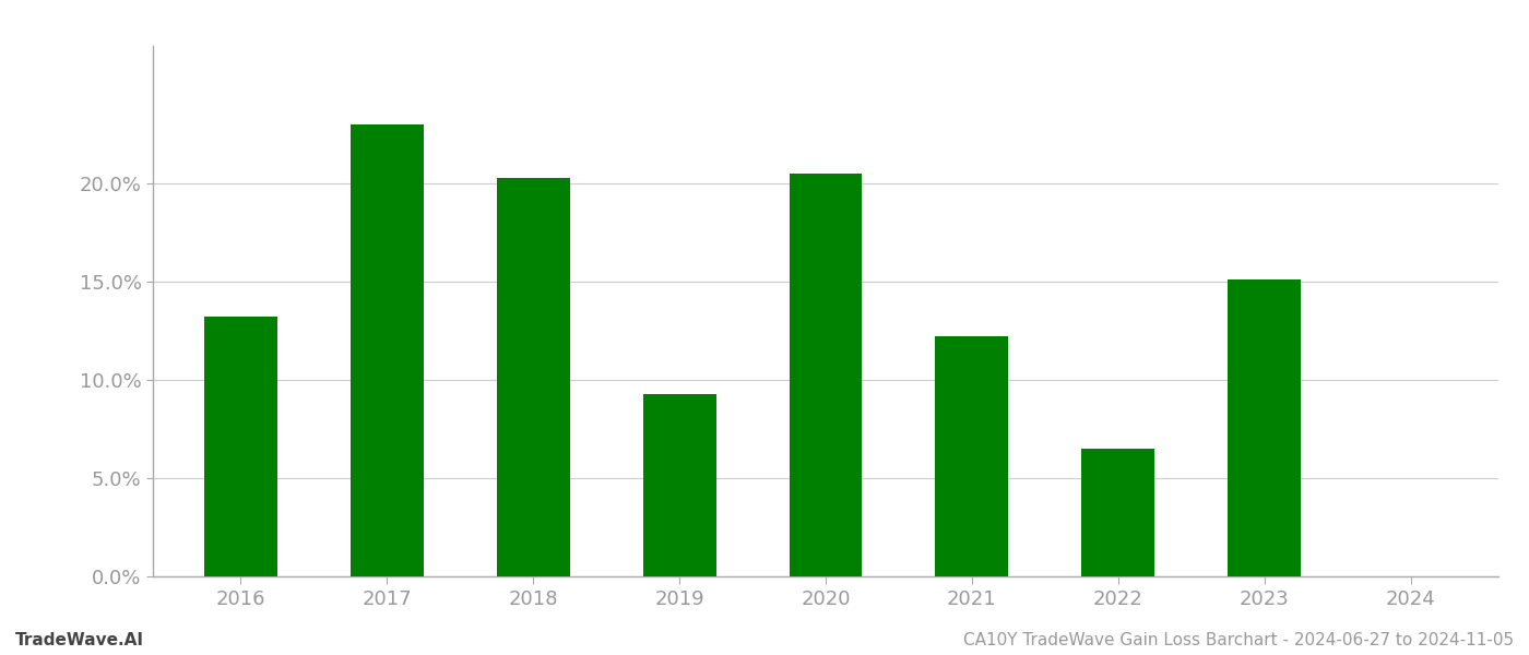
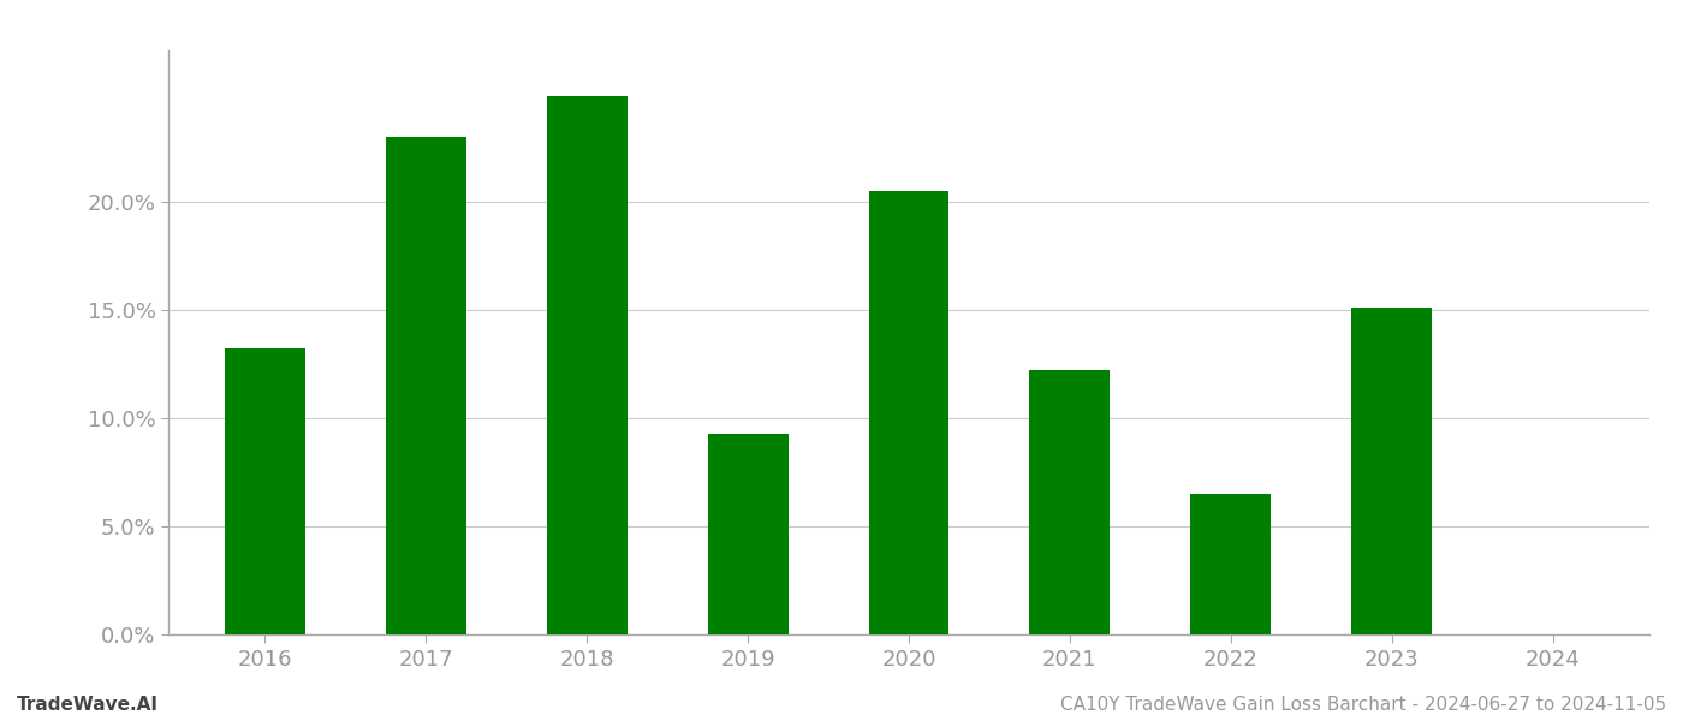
2018: 20.3% -> 24.9%
